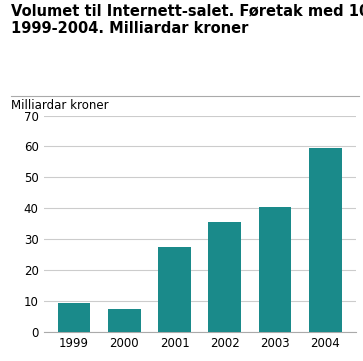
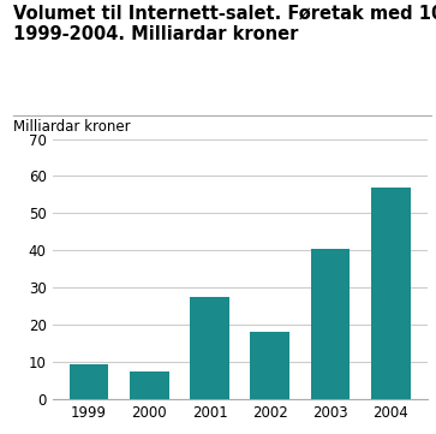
2002: 35.5 -> 18.0
2004: 59.5 -> 57.0
